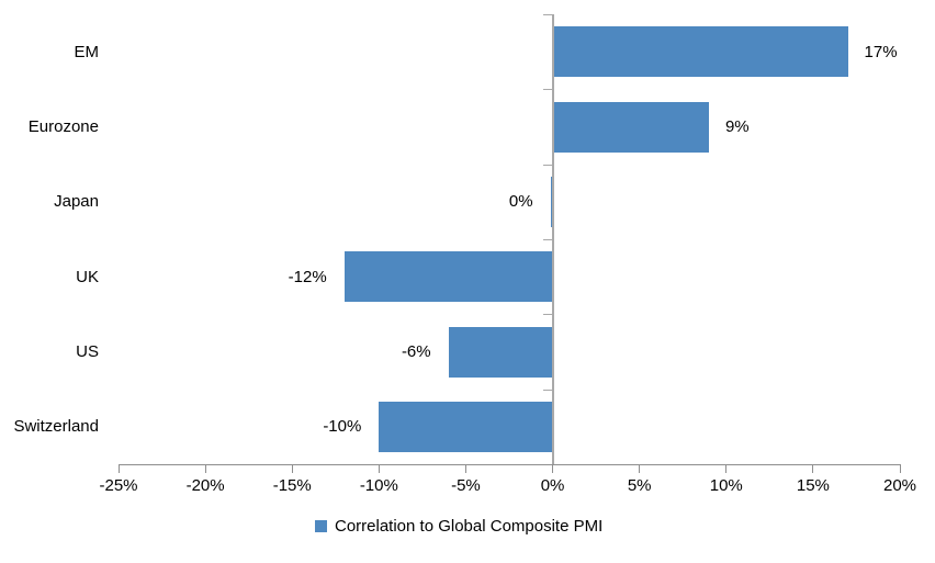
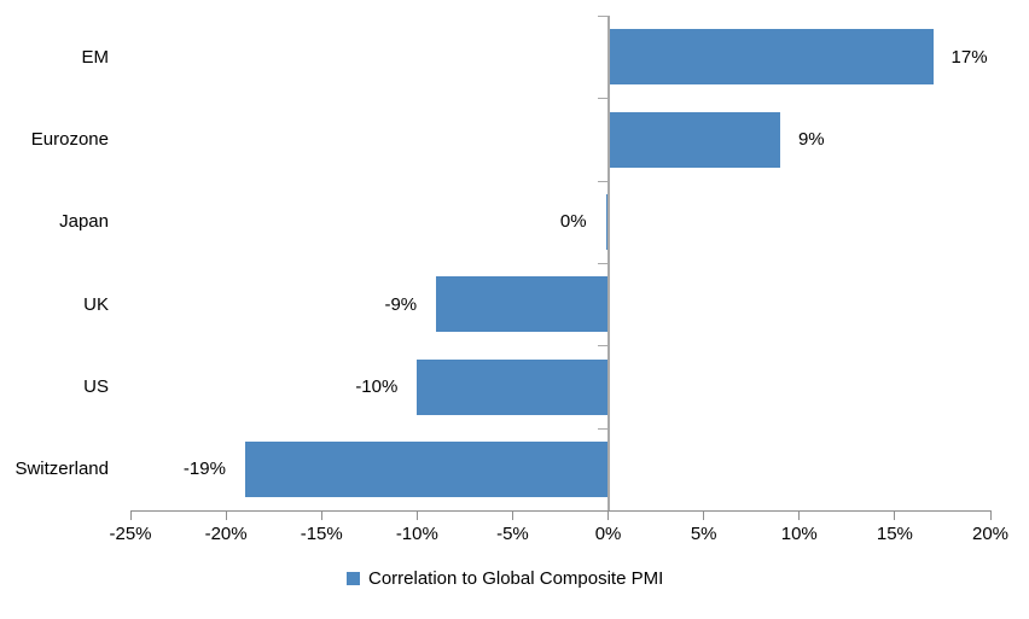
UK: -12% -> -9%
US: -6% -> -10%
Switzerland: -10% -> -19%
